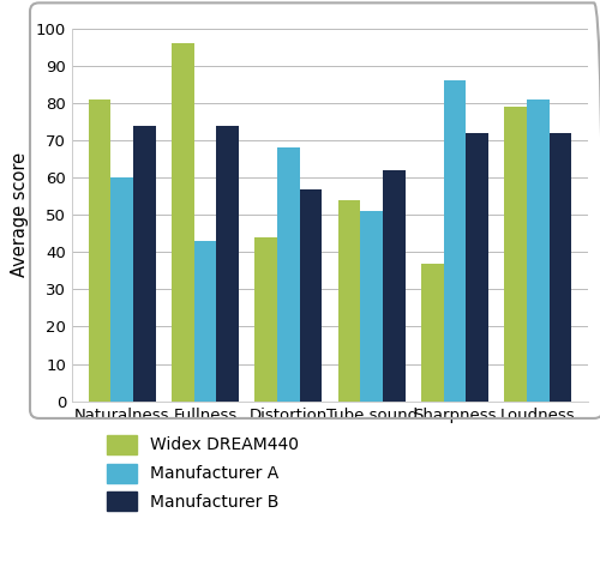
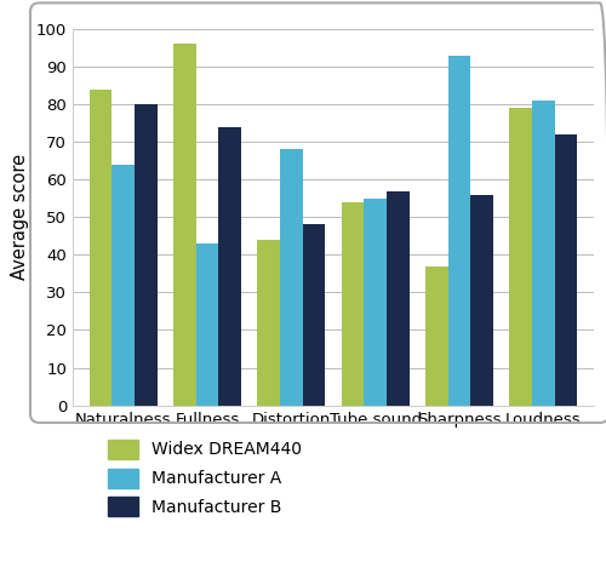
Widex DREAM440/Naturalness: 81 -> 84
Manufacturer A/Naturalness: 60 -> 64
Manufacturer B/Naturalness: 74 -> 80
Manufacturer B/Distortion: 57 -> 48
Manufacturer A/Tube sound: 51 -> 55
Manufacturer B/Tube sound: 62 -> 57
Manufacturer A/Sharpness: 86 -> 93
Manufacturer B/Sharpness: 72 -> 56
